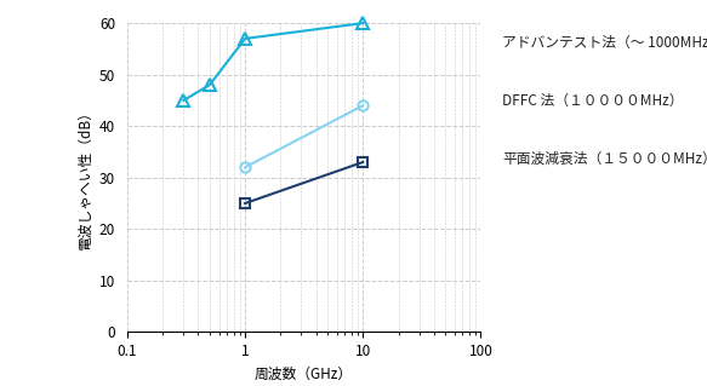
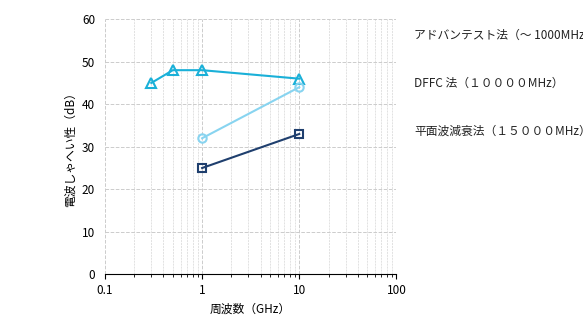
1: 57 -> 48
10: 60 -> 46
